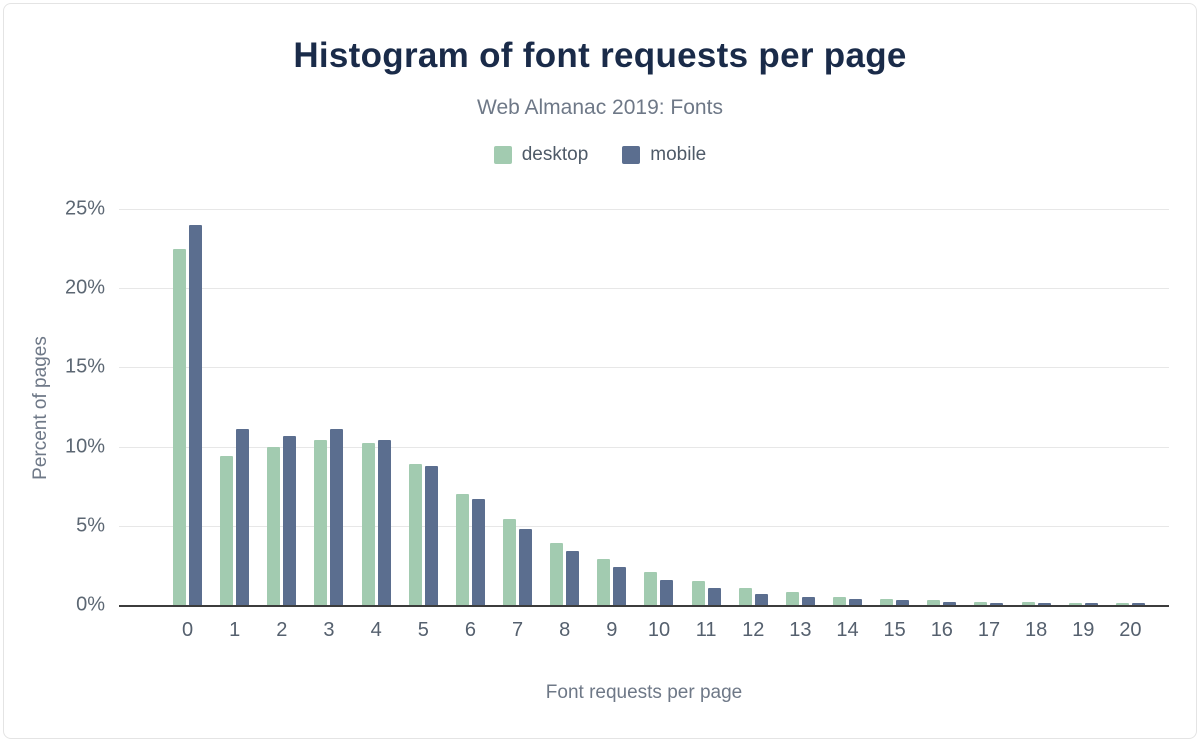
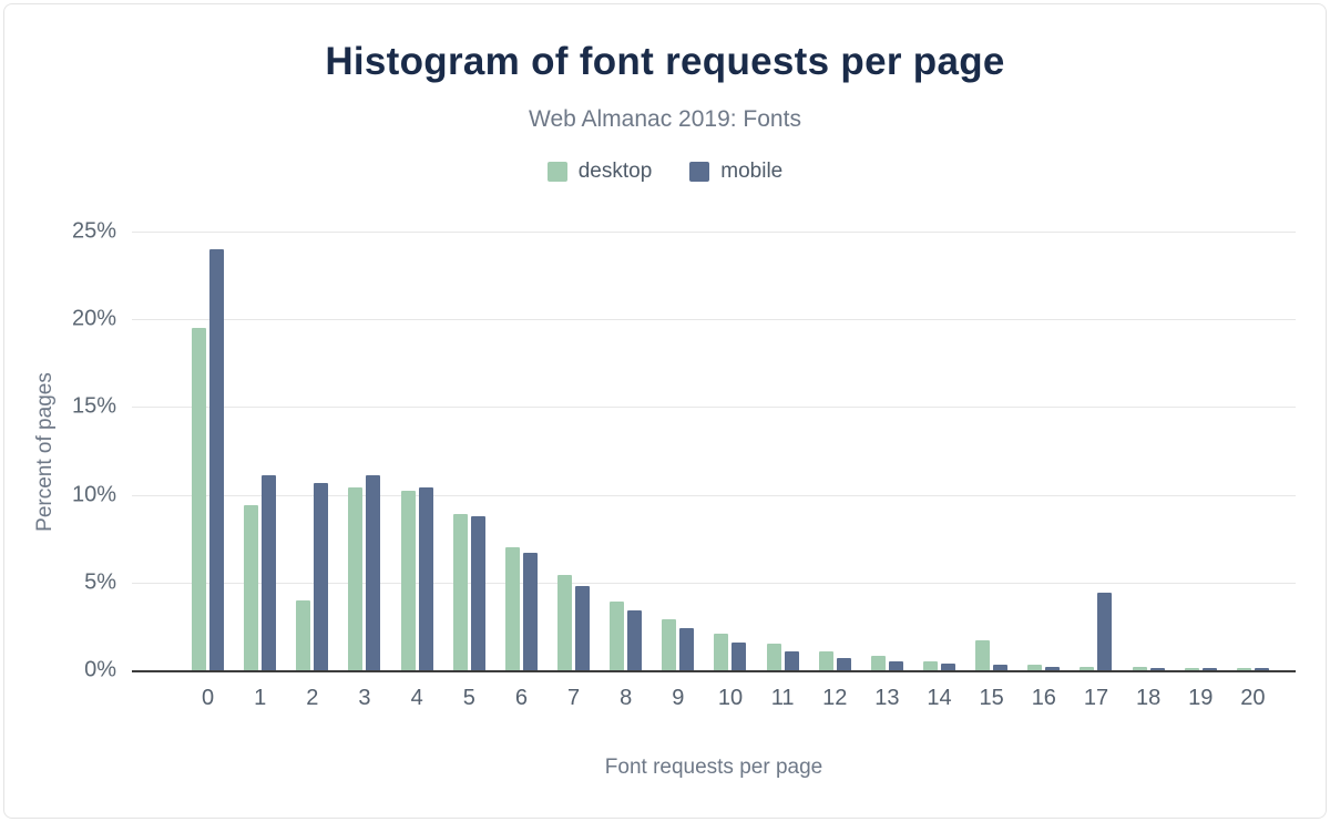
desktop/0: 22.5% -> 19.5%
desktop/2: 10.0% -> 4.0%
desktop/15: 0.4% -> 1.7%
mobile/17: 0.1% -> 4.4%
